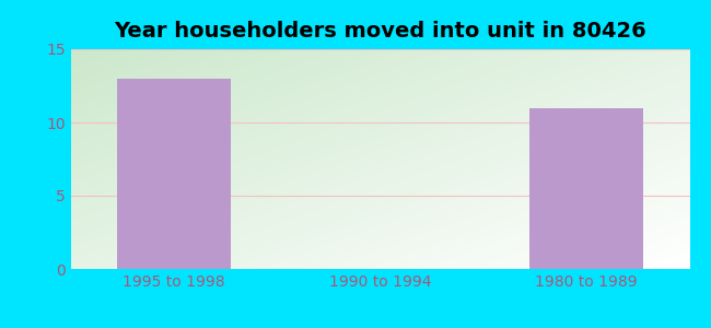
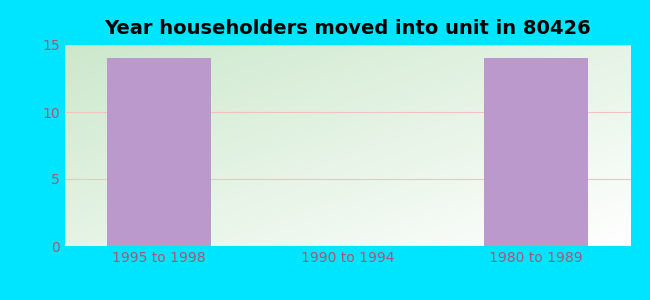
1995 to 1998: 13 -> 14
1980 to 1989: 11 -> 14
